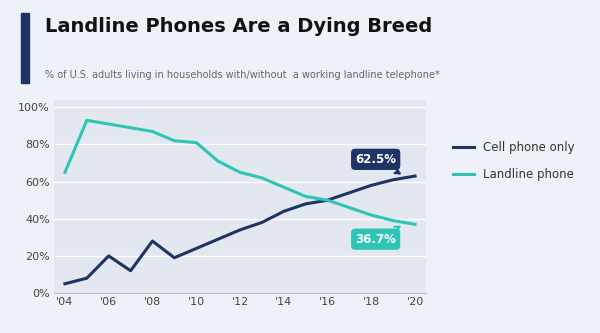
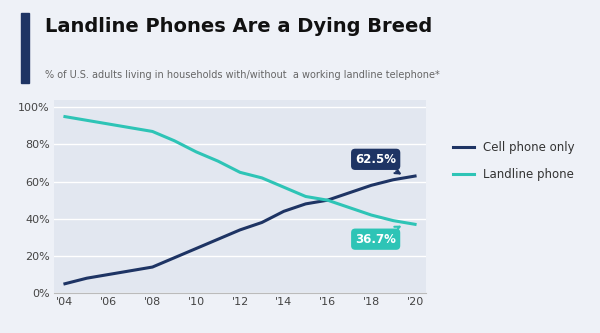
Landline phone/'04: 65% -> 95%
Cell phone only/'06: 20% -> 10%
Cell phone only/'08: 28% -> 14%
Landline phone/'10: 81% -> 76%
